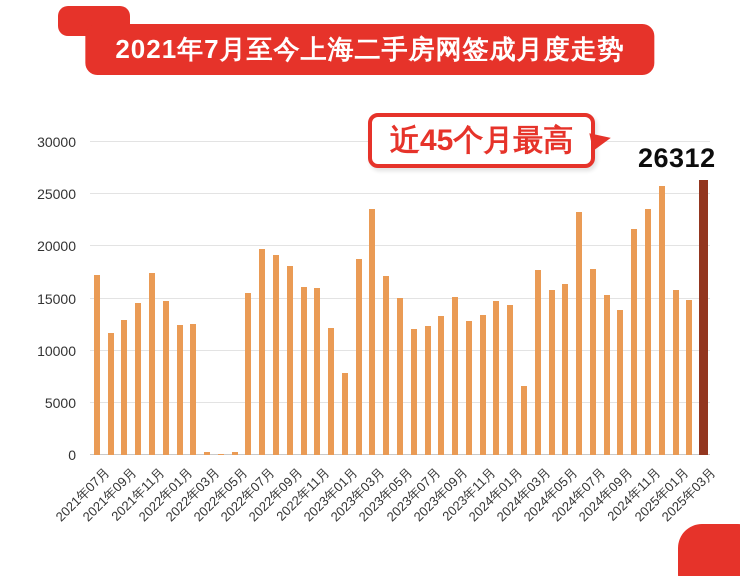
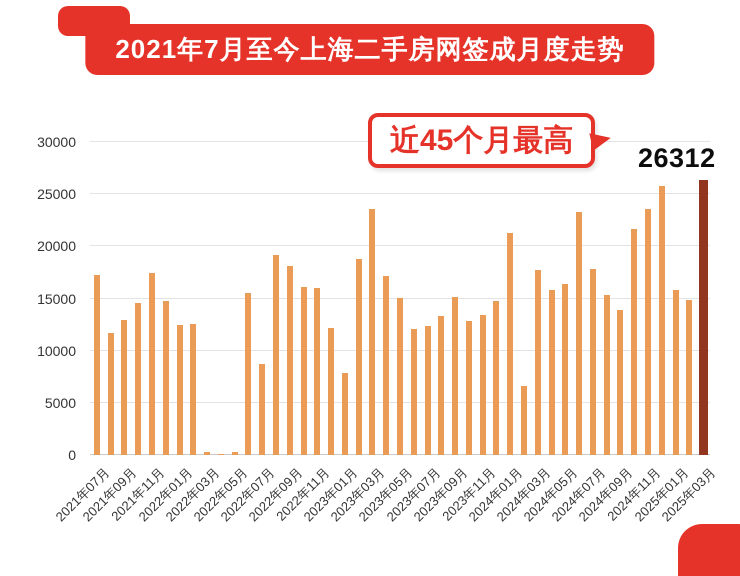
2022年07月: 19700 -> 8700
2024年01月: 14400 -> 21300
